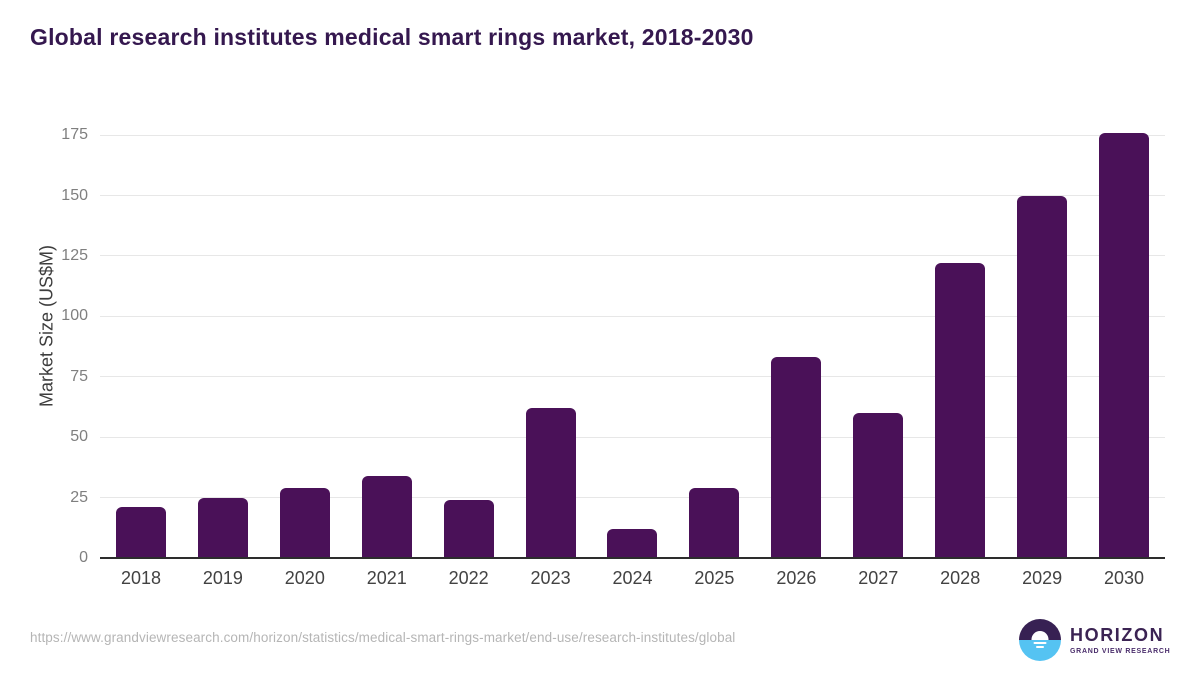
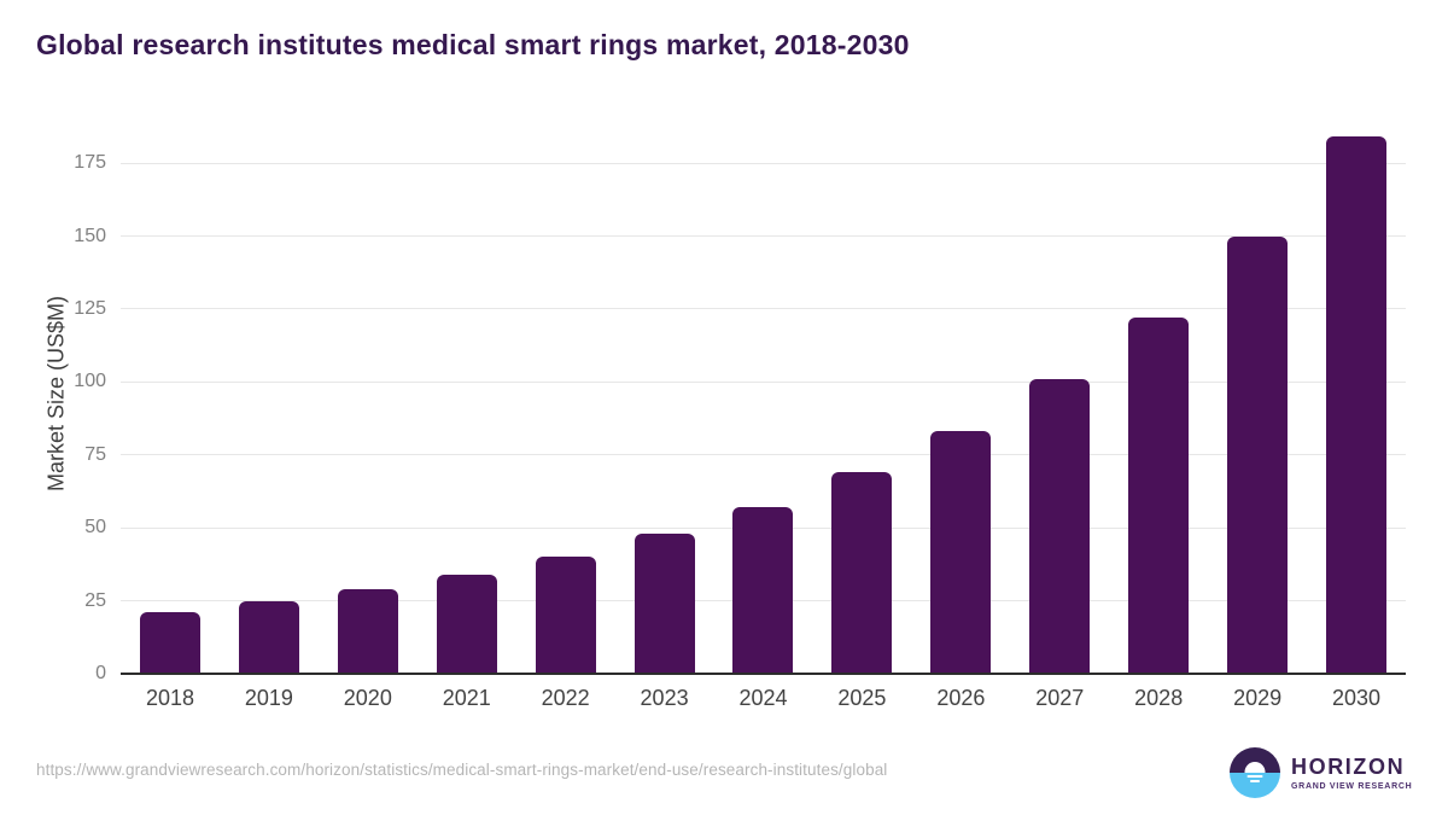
2022: 24 -> 40
2023: 62 -> 48
2024: 12 -> 57
2025: 29 -> 69
2027: 60 -> 101
2030: 176 -> 184
